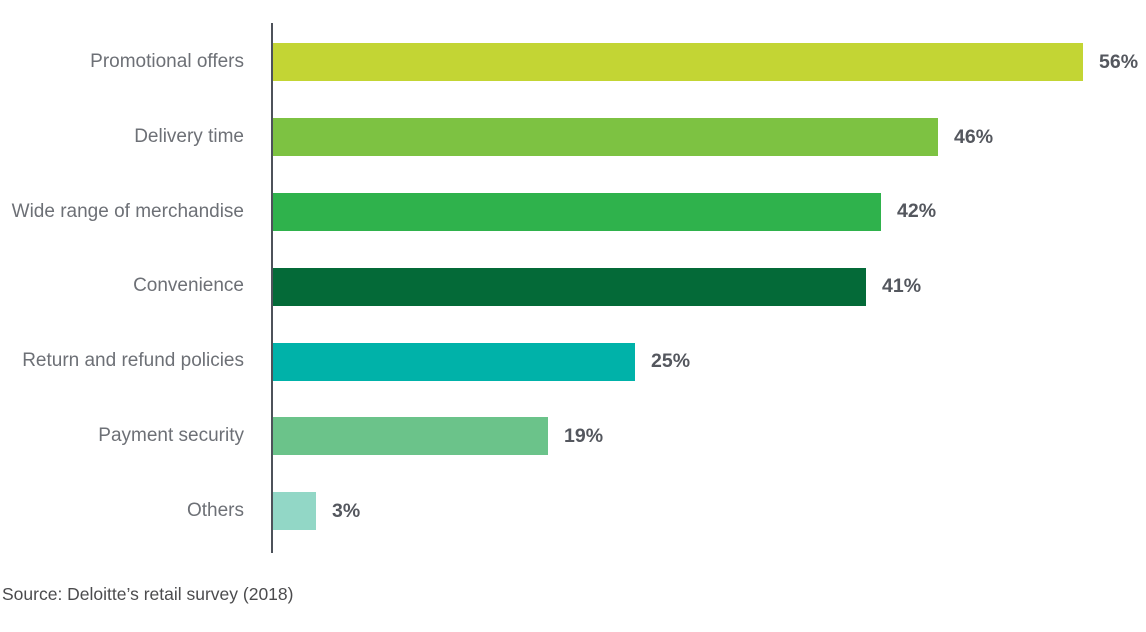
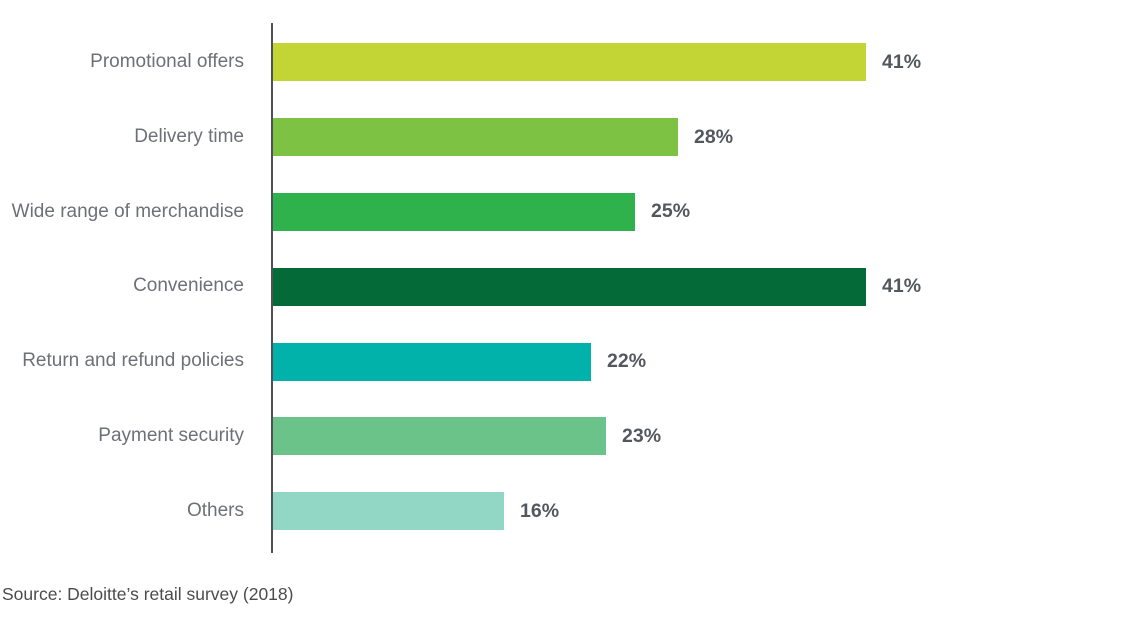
Promotional offers: 56% -> 41%
Delivery time: 46% -> 28%
Wide range of merchandise: 42% -> 25%
Return and refund policies: 25% -> 22%
Payment security: 19% -> 23%
Others: 3% -> 16%
